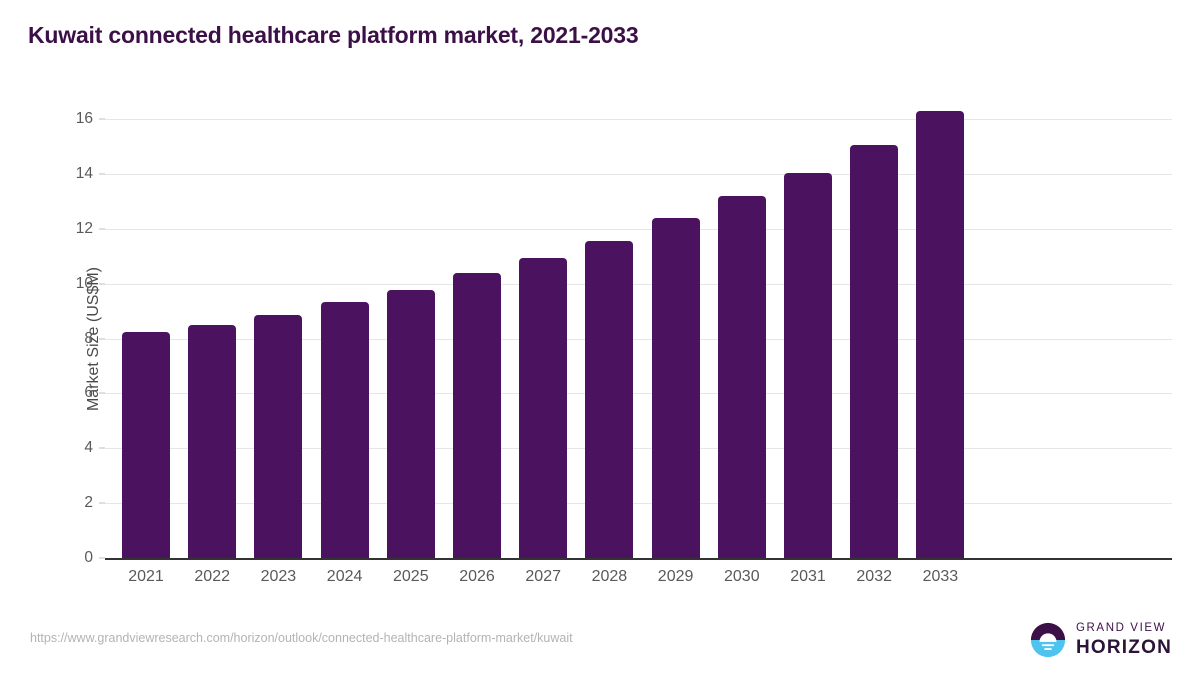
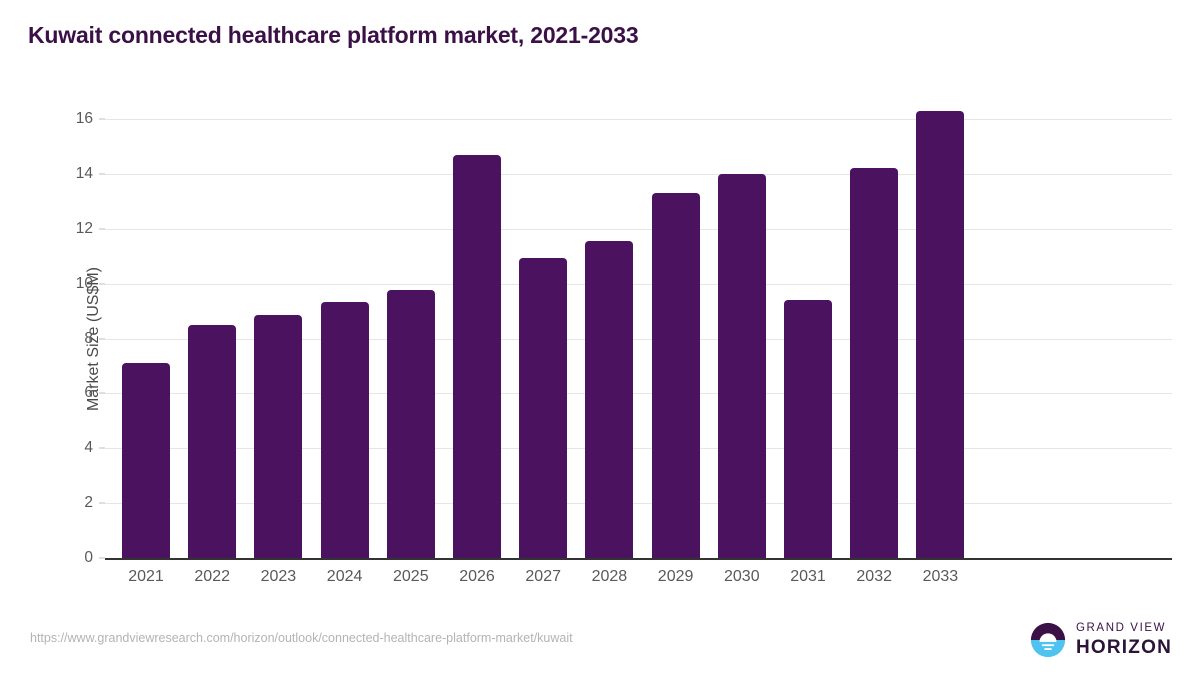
2021: 8.2 -> 7.1
2026: 10.4 -> 14.7
2029: 12.4 -> 13.3
2030: 13.2 -> 14.0
2031: 14.1 -> 9.4
2032: 15.1 -> 14.2
